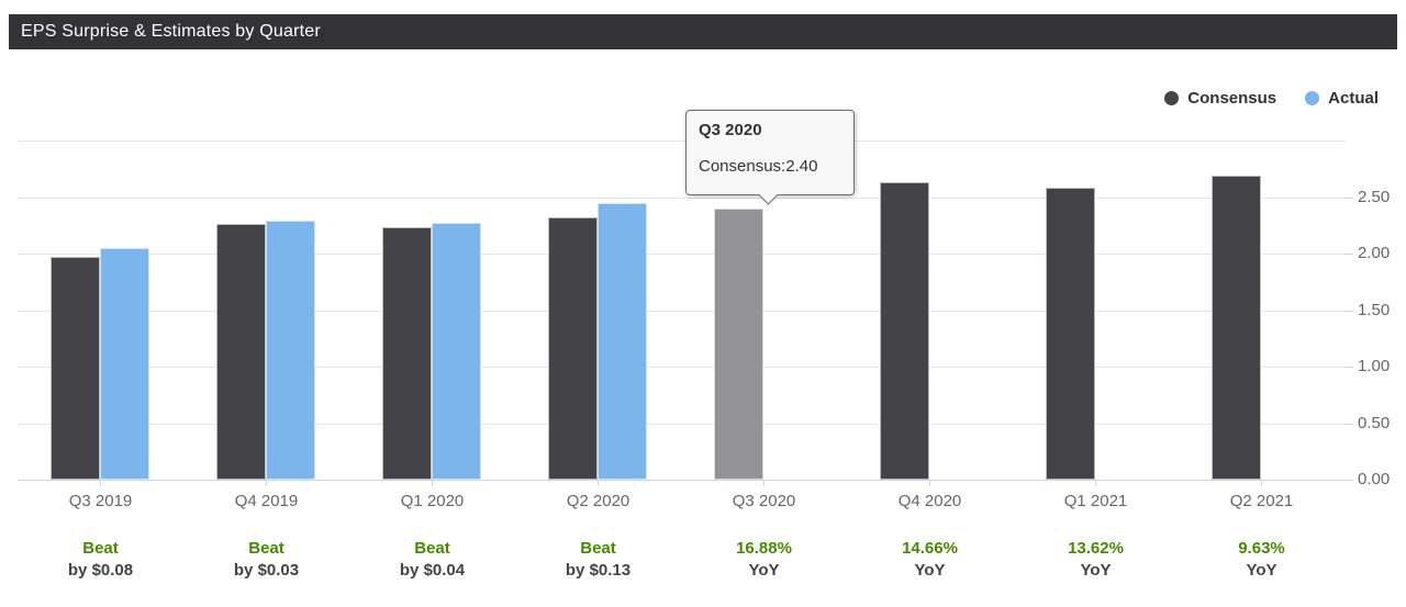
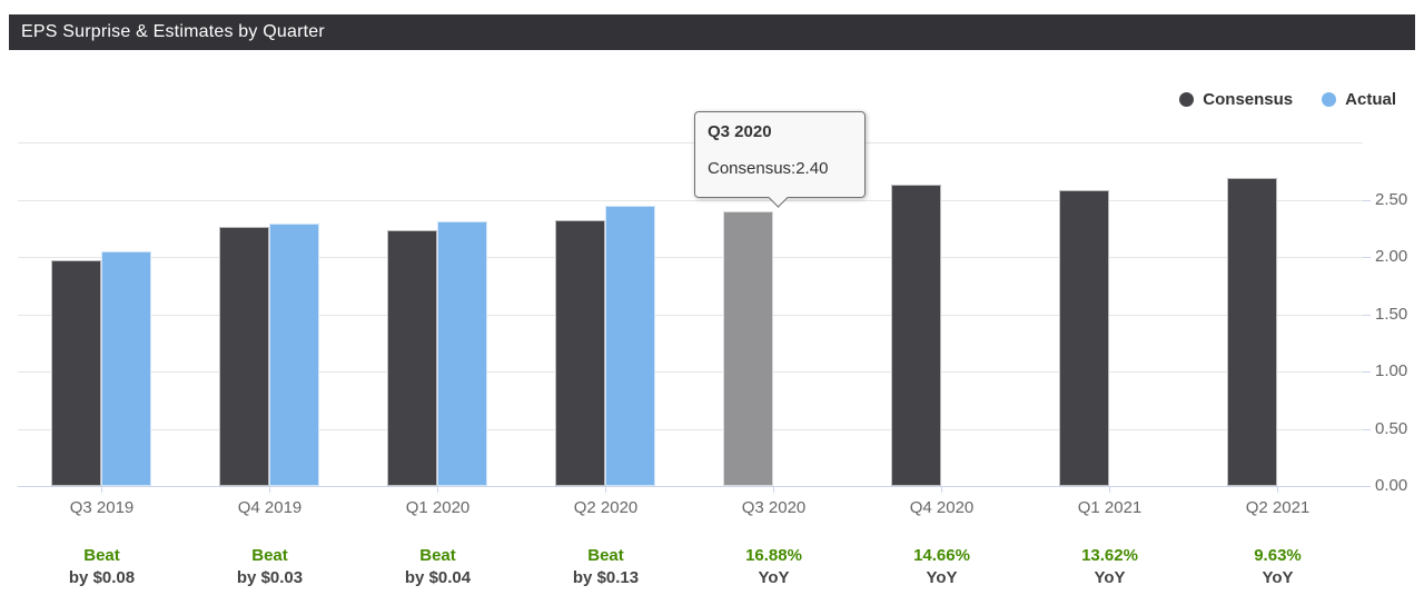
Actual/Q1 2020: 2.27 -> 2.31
